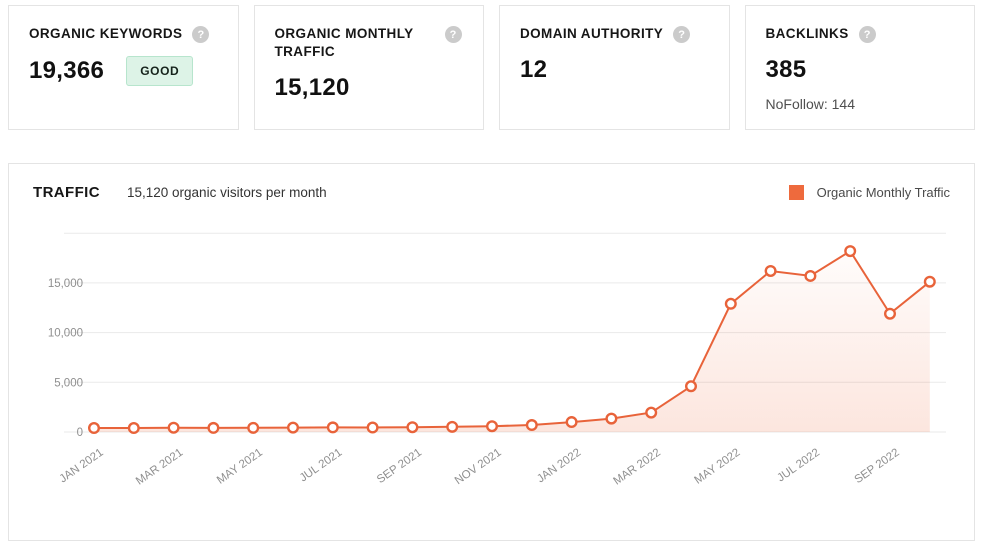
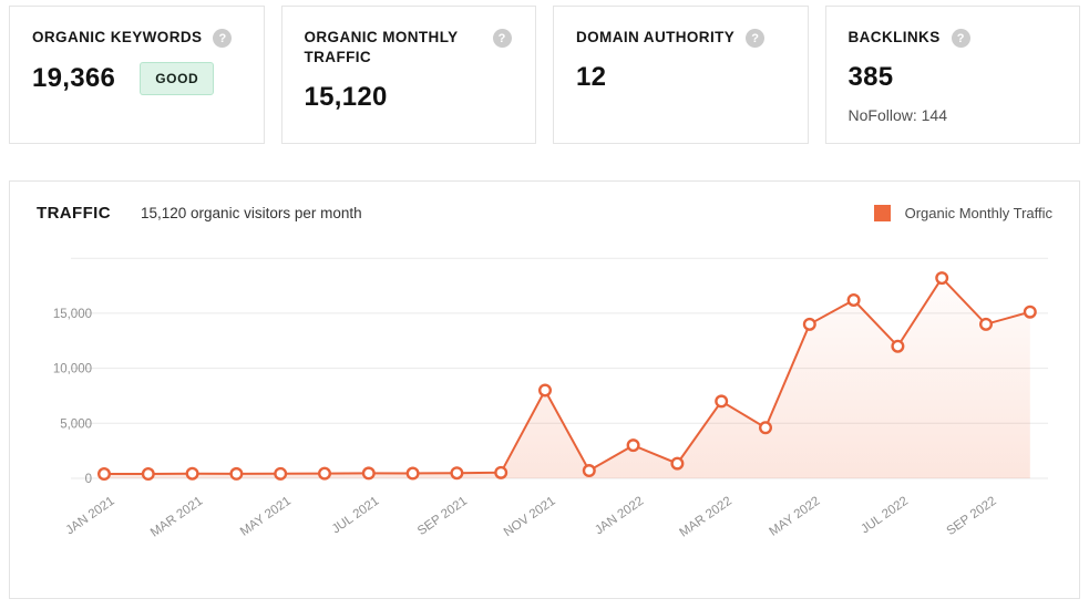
NOV 2021: 1000 -> 8000
JAN 2022: 1000 -> 3000
MAR 2022: 2000 -> 7000
MAY 2022: 13000 -> 14000
JUL 2022: 16000 -> 12000
SEP 2022: 12000 -> 14000
